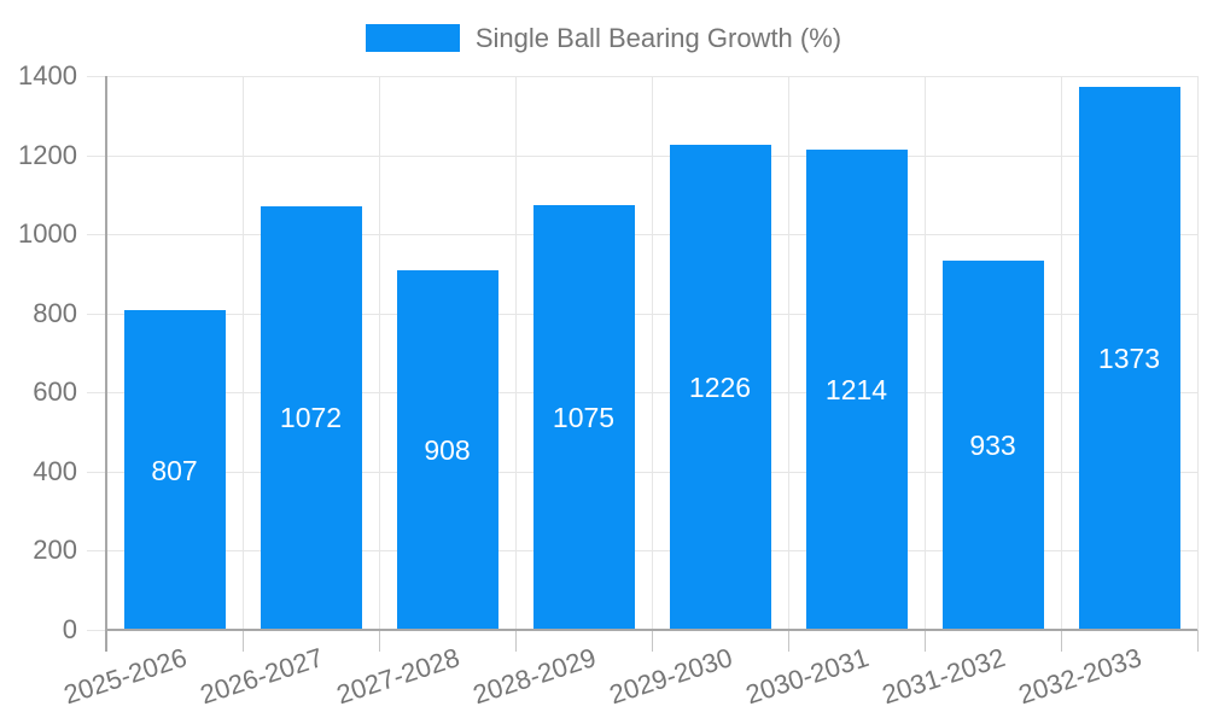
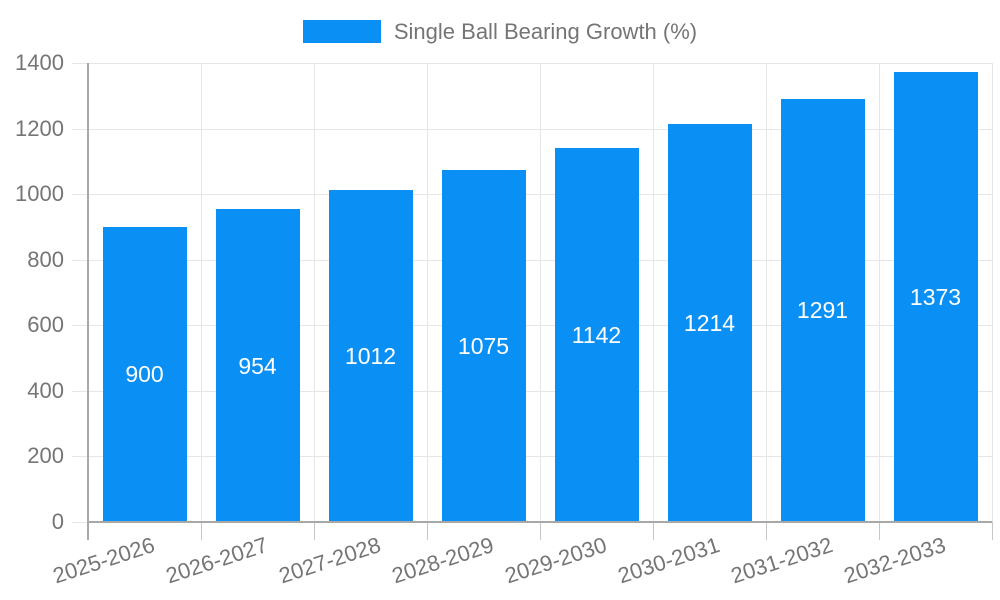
2025-2026: 807 -> 900
2026-2027: 1072 -> 954
2027-2028: 908 -> 1012
2029-2030: 1226 -> 1142
2031-2032: 933 -> 1291
